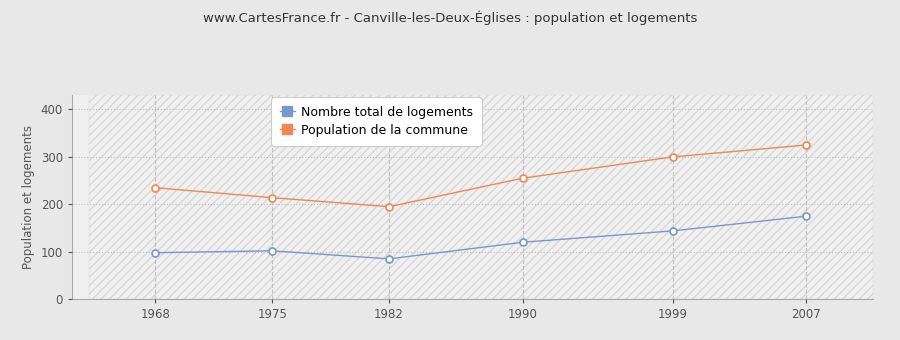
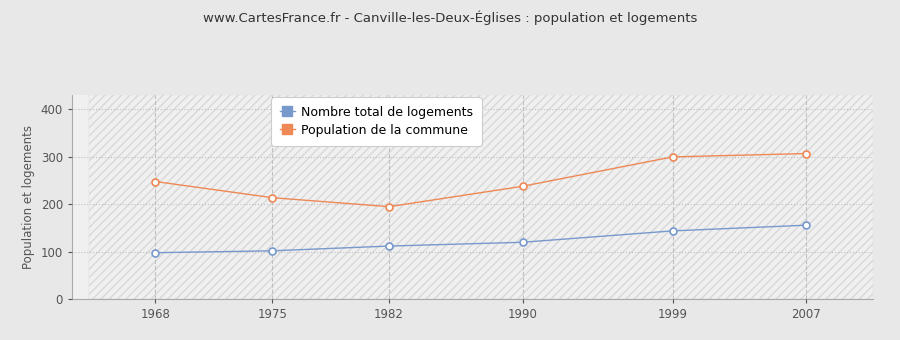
Population de la commune/1968: 235 -> 248
Nombre total de logements/1982: 85 -> 112
Population de la commune/1990: 255 -> 238
Nombre total de logements/2007: 175 -> 156
Population de la commune/2007: 325 -> 307
